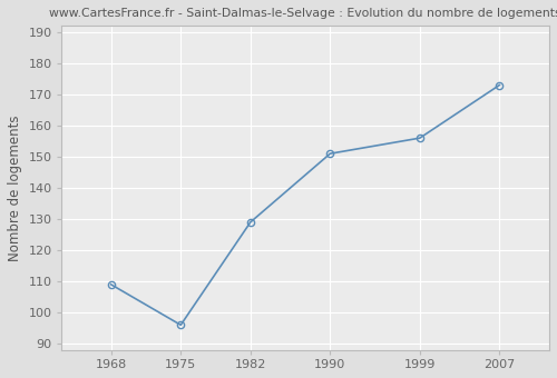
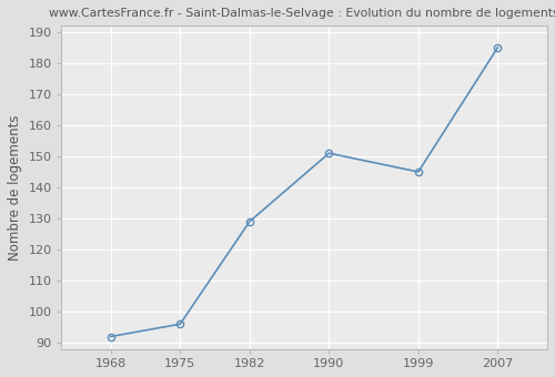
1968: 109 -> 92
1999: 156 -> 145
2007: 173 -> 185
